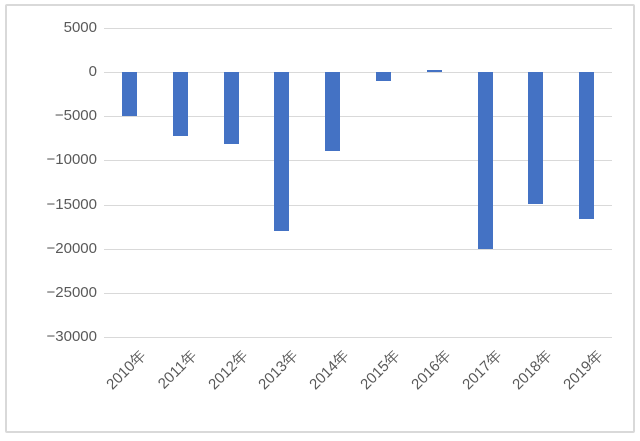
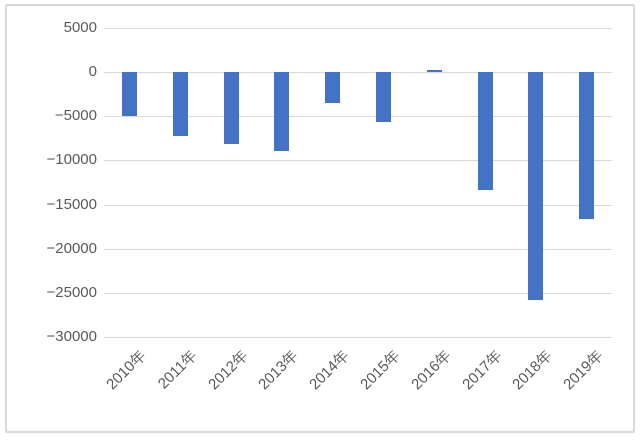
2013年: -18000 -> -9000
2014年: -9000 -> -4000
2015年: -1000 -> -6000
2017年: -20000 -> -13000
2018年: -15000 -> -26000
